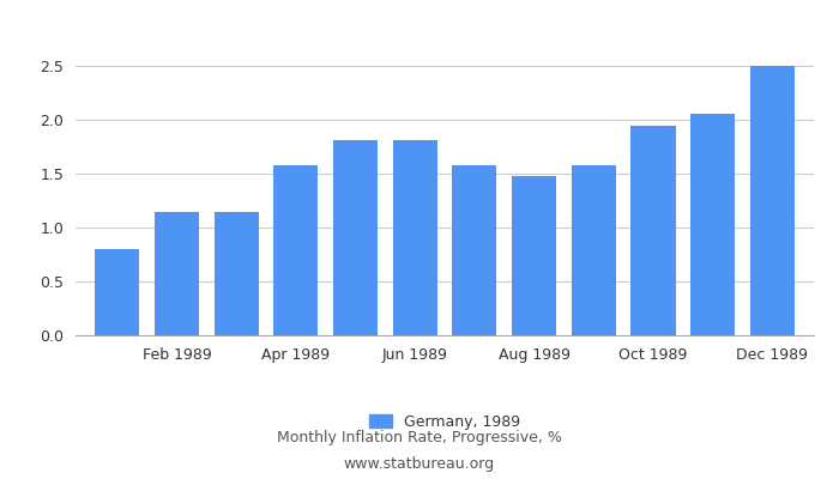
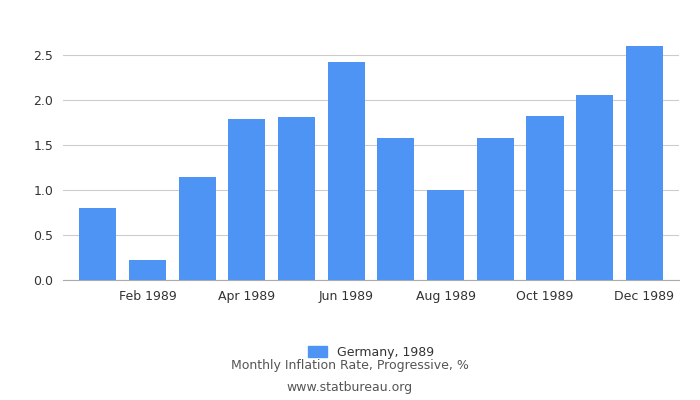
Feb 1989: 1.14 -> 0.22
Apr 1989: 1.58 -> 1.78
Jun 1989: 1.81 -> 2.42
Aug 1989: 1.47 -> 1.00
Oct 1989: 1.94 -> 1.82
Dec 1989: 2.50 -> 2.60
